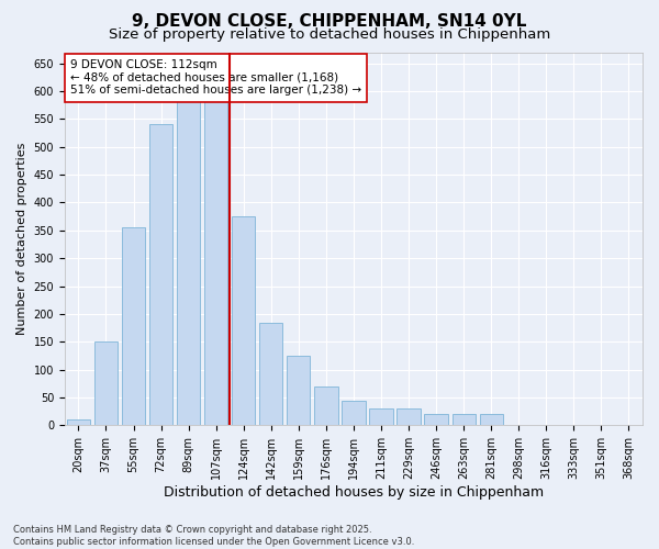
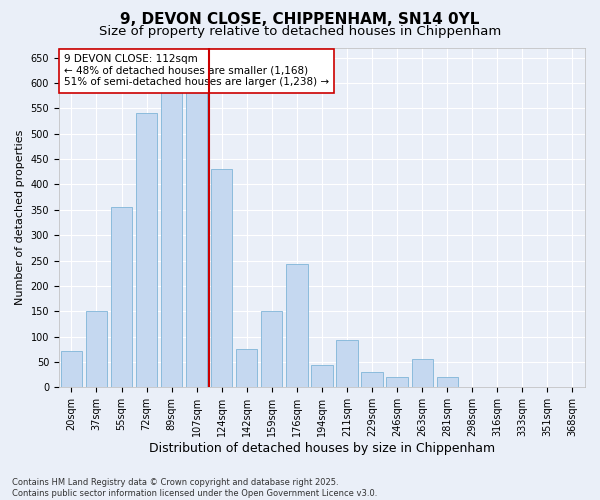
20sqm: 10 -> 72
124sqm: 375 -> 430
142sqm: 185 -> 76
159sqm: 125 -> 150
176sqm: 70 -> 244
211sqm: 30 -> 94
263sqm: 20 -> 56
